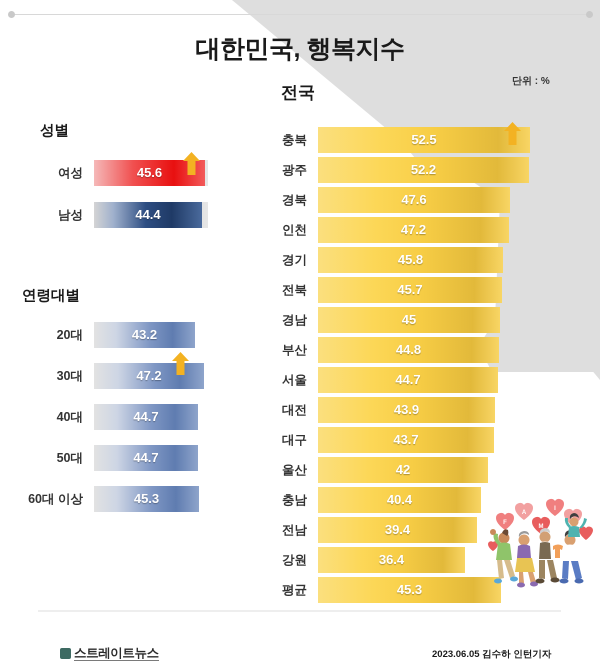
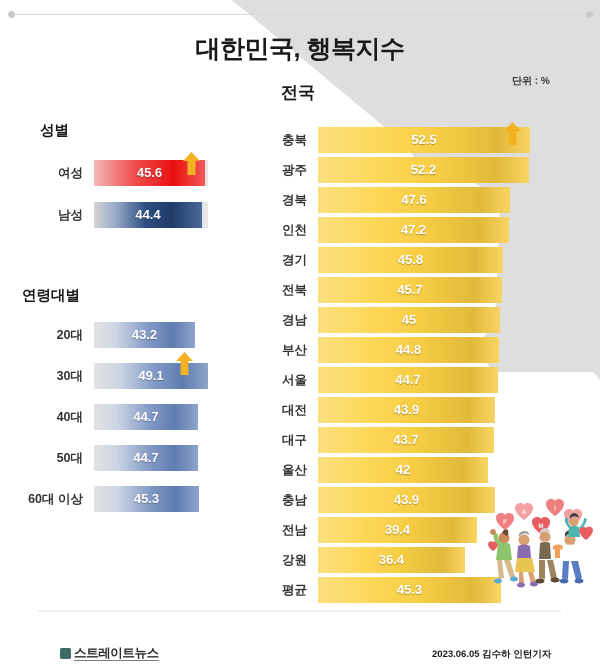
전국/충남: 40.4 -> 43.9
연령대별/30대: 47.2 -> 49.1
